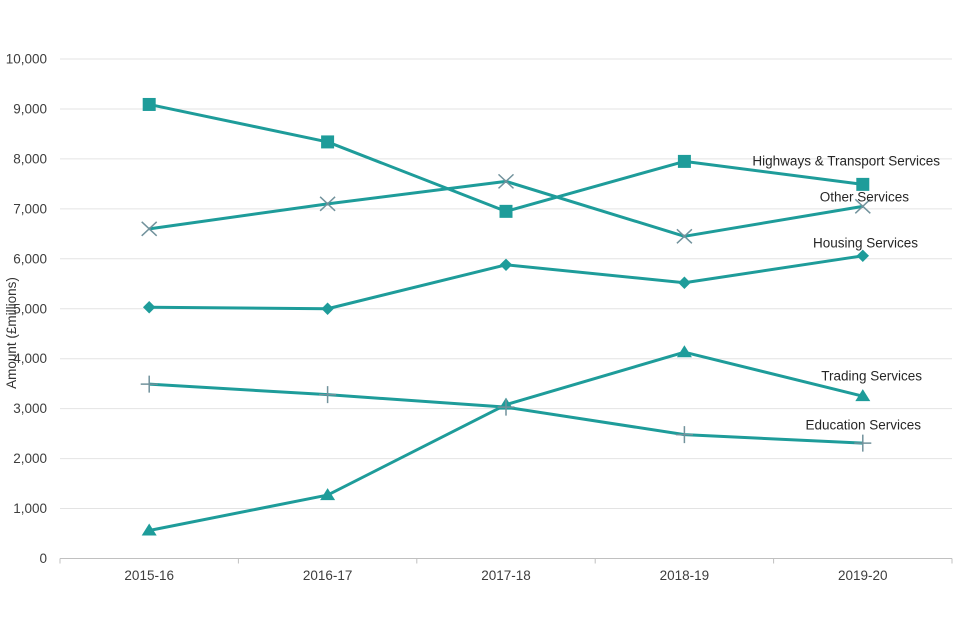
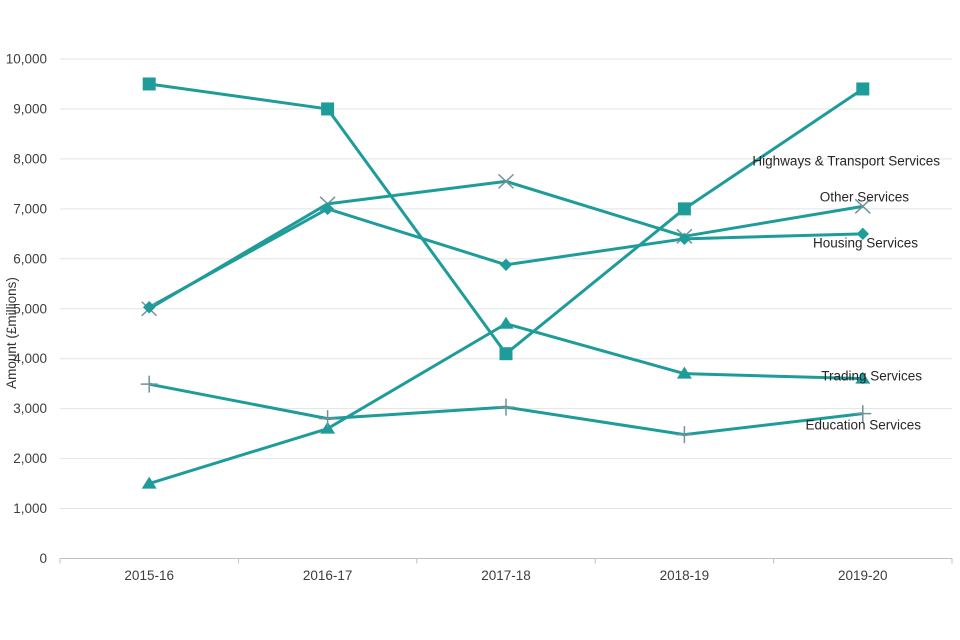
Highways & Transport Services/2015-16: 9100 -> 9500
Other Services/2015-16: 6600 -> 5000
Trading Services/2015-16: 600 -> 1500
Highways & Transport Services/2016-17: 8300 -> 9000
Housing Services/2016-17: 5000 -> 7000
Trading Services/2016-17: 1300 -> 2600
Education Services/2016-17: 3300 -> 2800
Highways & Transport Services/2017-18: 7000 -> 4100
Trading Services/2017-18: 3100 -> 4700
Highways & Transport Services/2018-19: 8000 -> 7000
Housing Services/2018-19: 5500 -> 6400
Trading Services/2018-19: 4100 -> 3700
Highways & Transport Services/2019-20: 7500 -> 9400
Housing Services/2019-20: 6100 -> 6500
Trading Services/2019-20: 3200 -> 3600
Education Services/2019-20: 2300 -> 2900
